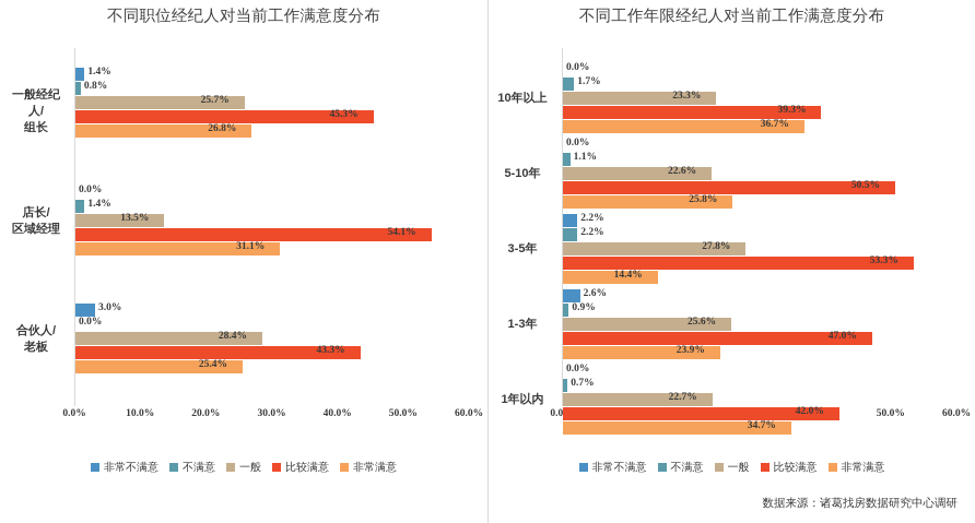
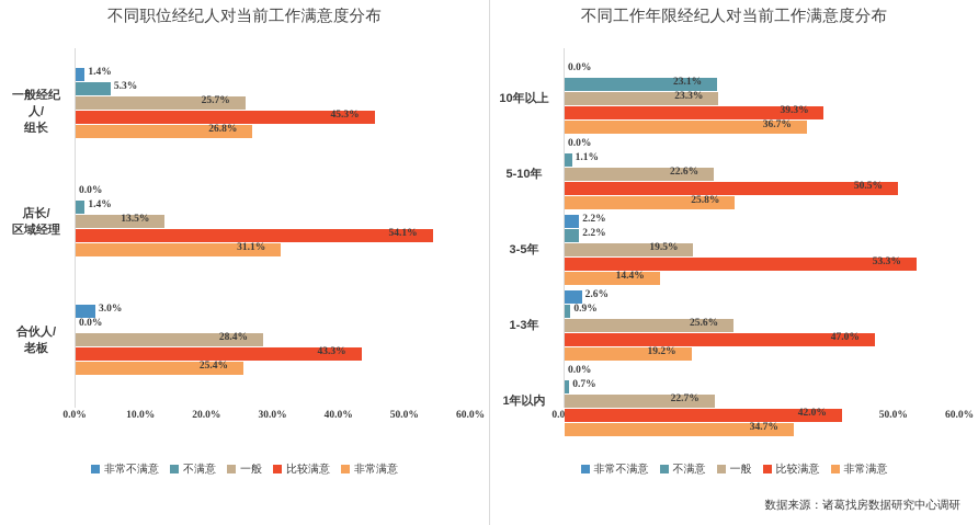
不同职位经纪人对当前工作满意度分布/不满意/一般经纪人/组长: 0.8% -> 5.3%
不同工作年限经纪人对当前工作满意度分布/不满意/10年以上: 1.7% -> 23.1%
不同工作年限经纪人对当前工作满意度分布/一般/3-5年: 27.8% -> 19.5%
不同工作年限经纪人对当前工作满意度分布/非常满意/1-3年: 23.9% -> 19.2%
